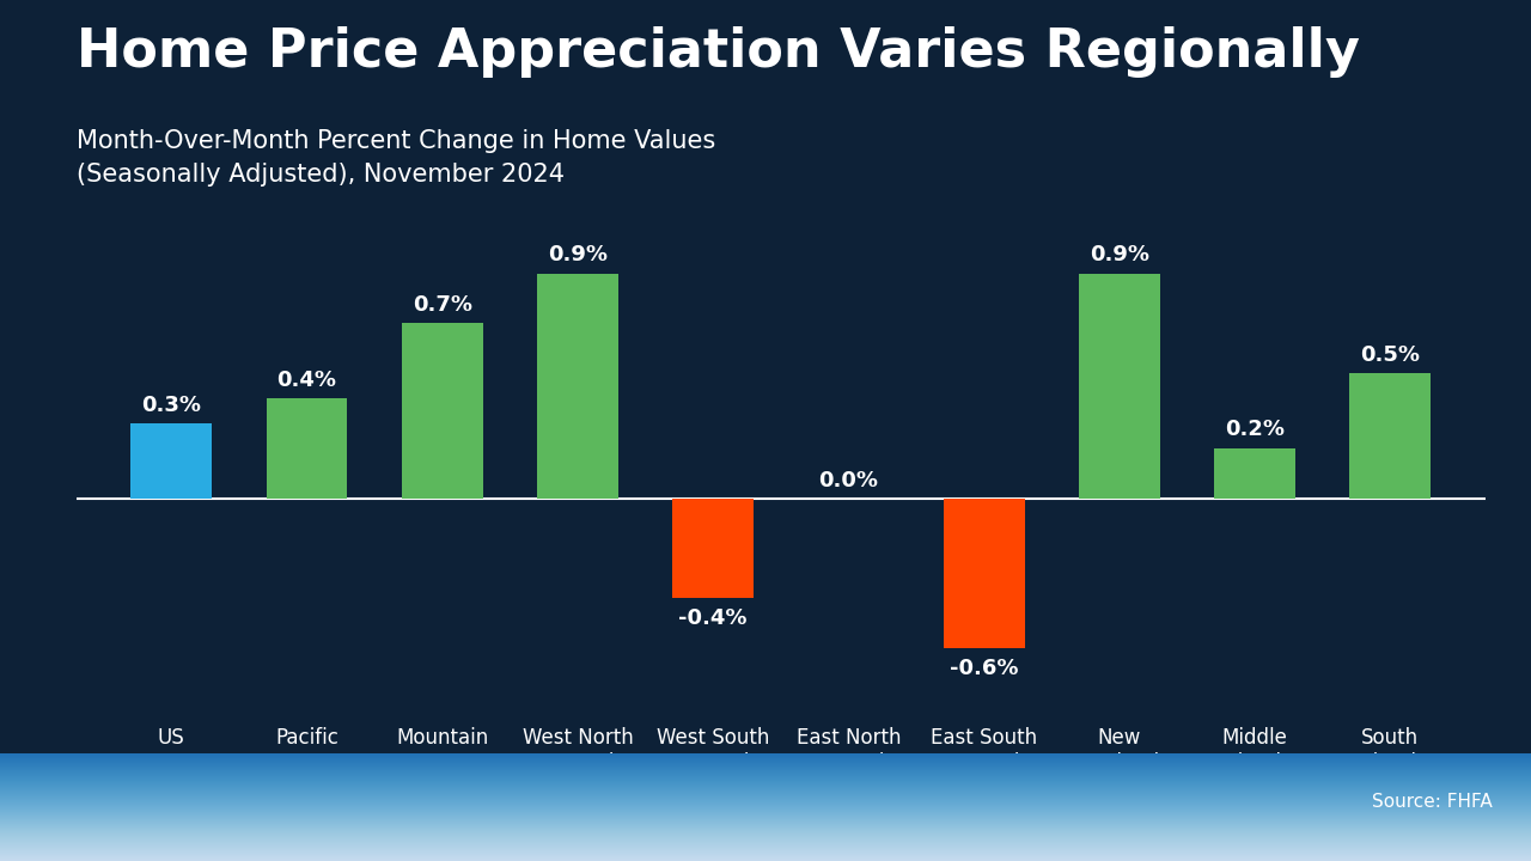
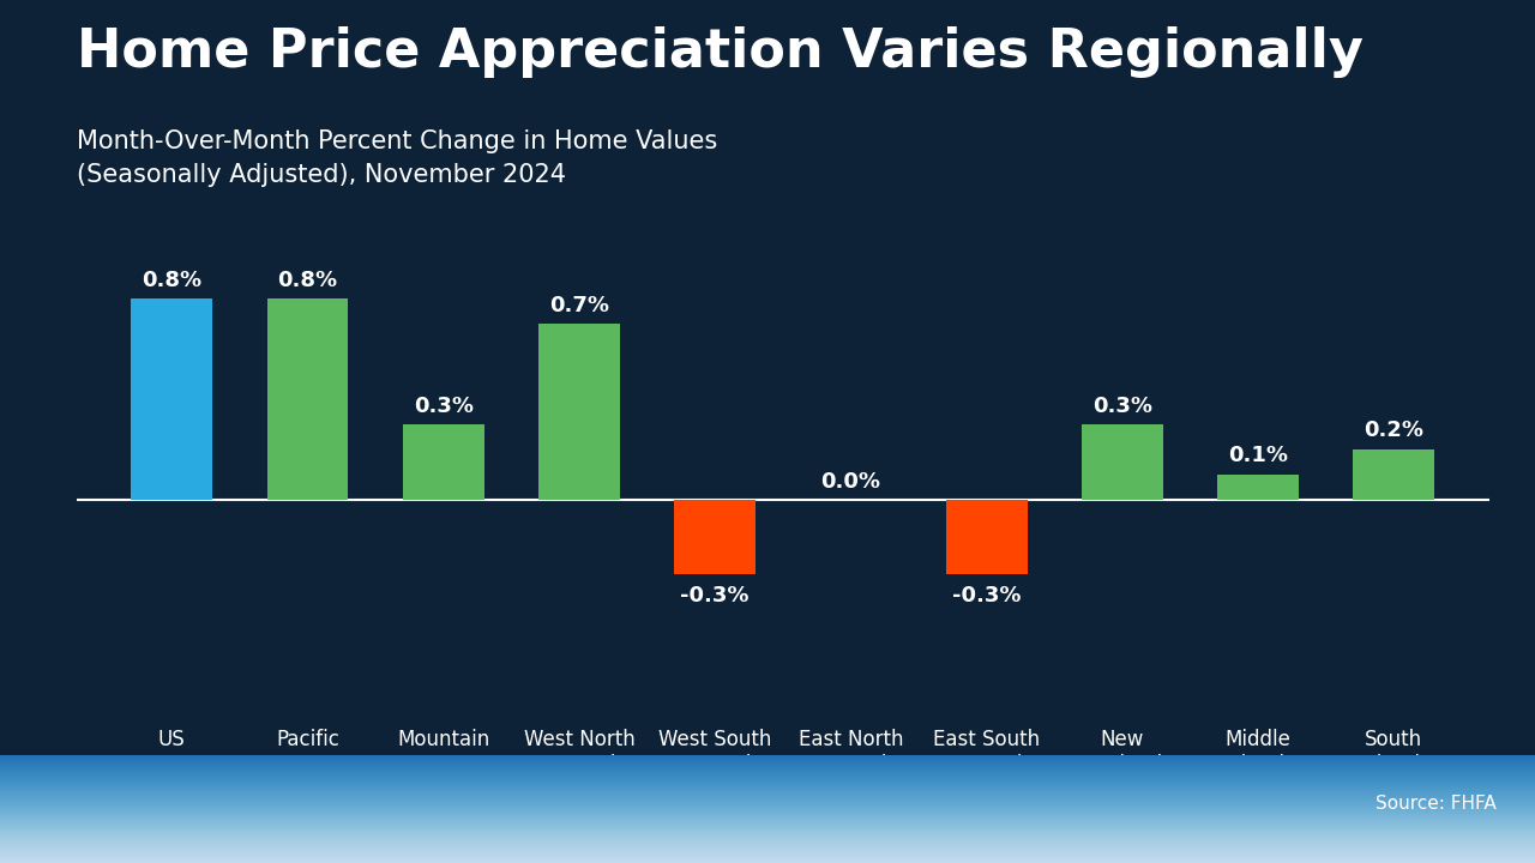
US: 0.3% -> 0.8%
Pacific: 0.4% -> 0.8%
Mountain: 0.7% -> 0.3%
West North Central: 0.9% -> 0.7%
West South Central: -0.4% -> -0.3%
East South Central: -0.6% -> -0.3%
New England: 0.9% -> 0.3%
Middle Atlantic: 0.2% -> 0.1%
South Atlantic: 0.5% -> 0.2%
